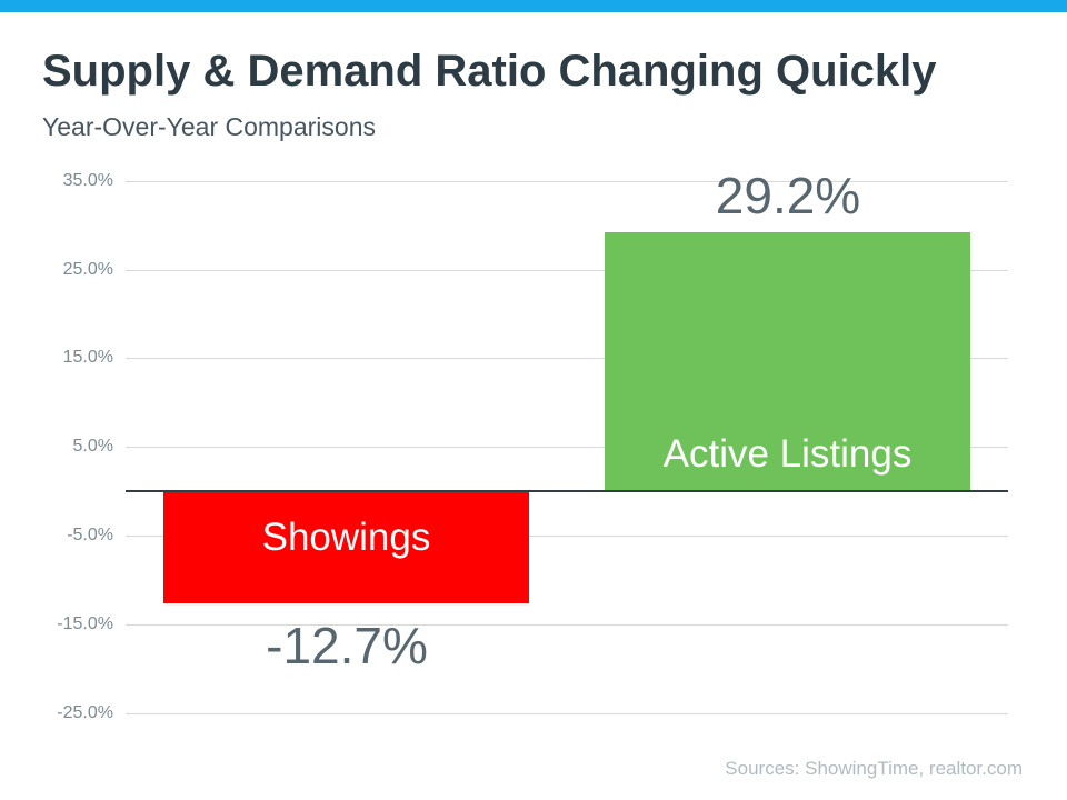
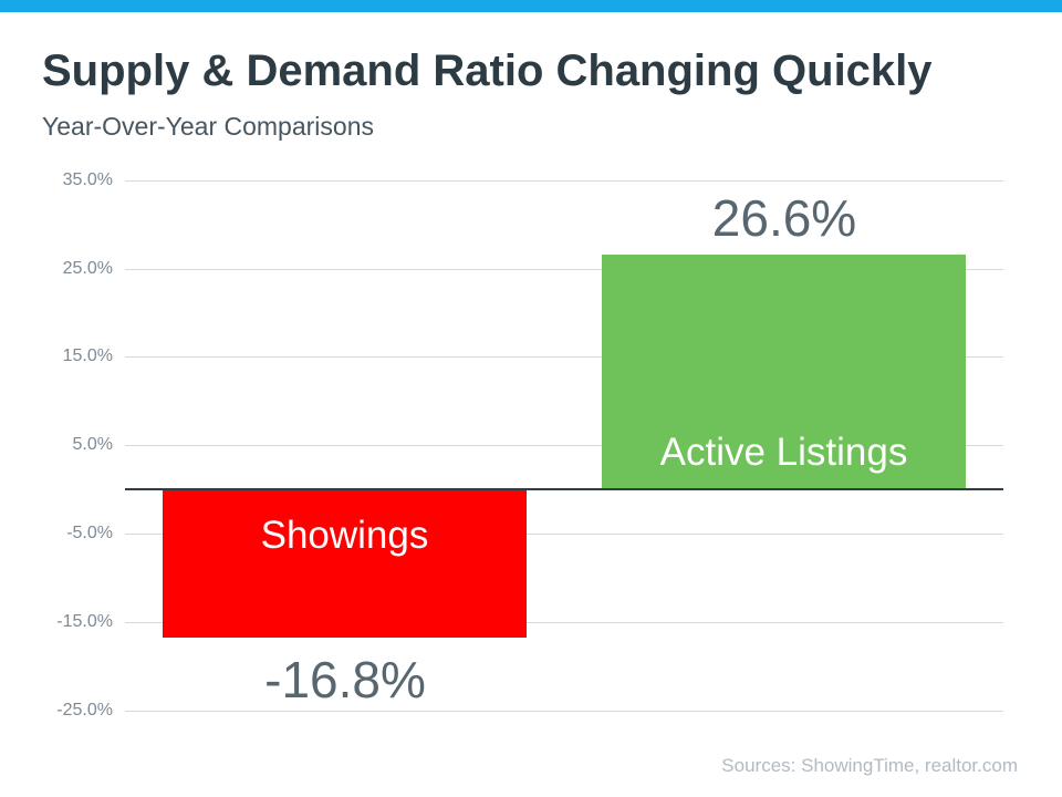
Showings: -12.7% -> -16.8%
Active Listings: 29.2% -> 26.6%
